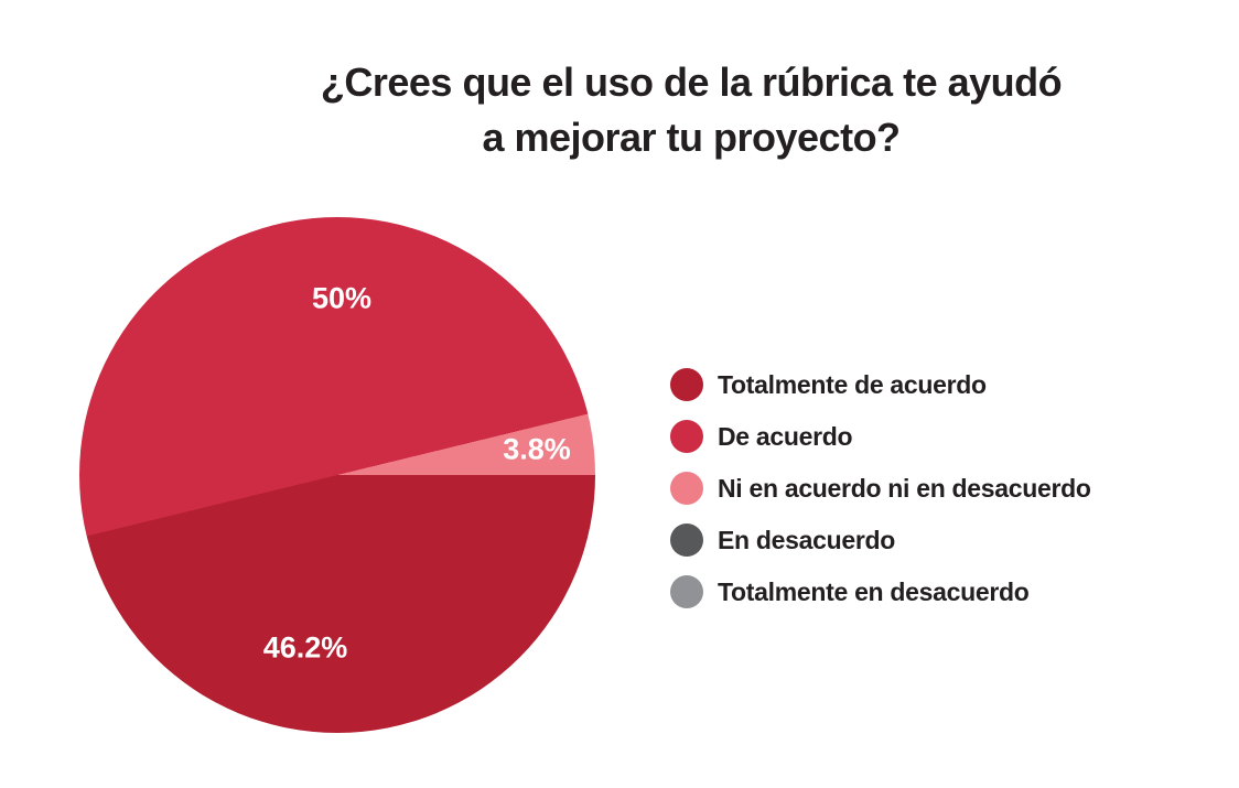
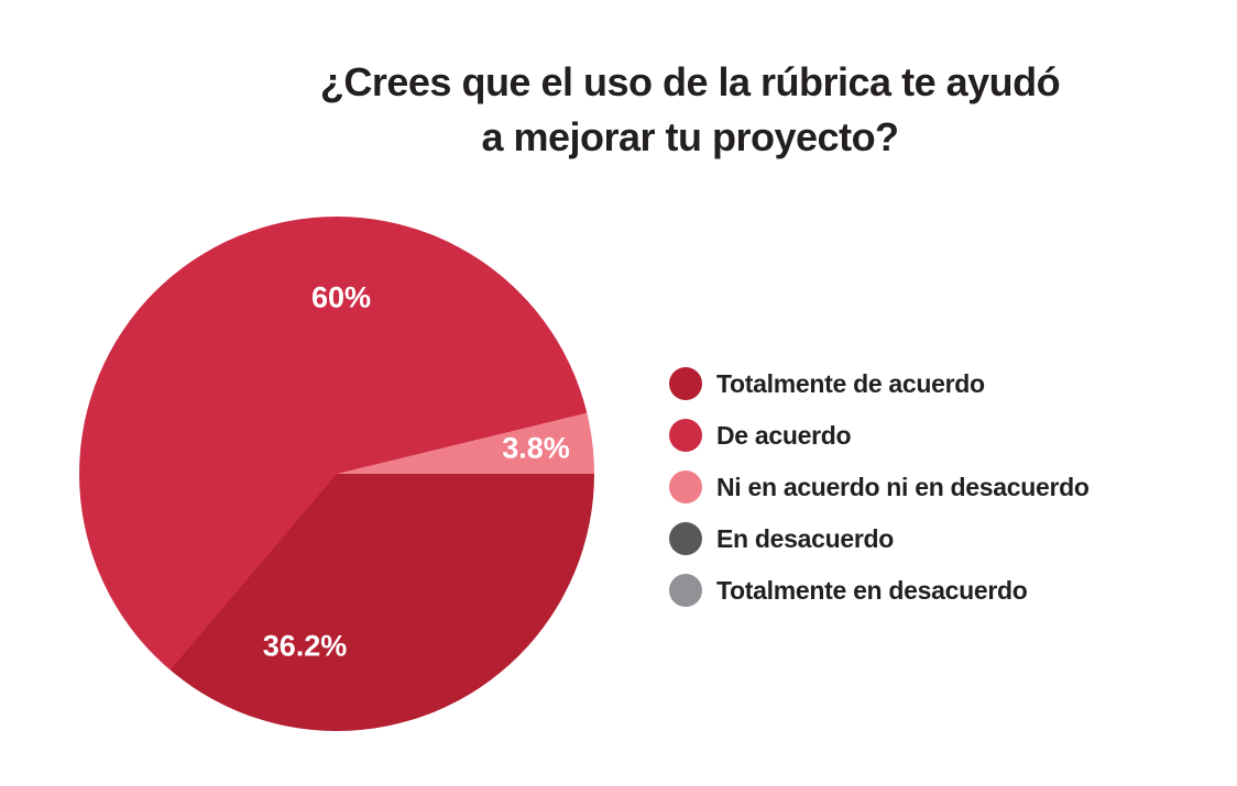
Totalmente de acuerdo: 46.2% -> 36.2%
De acuerdo: 50% -> 60%
